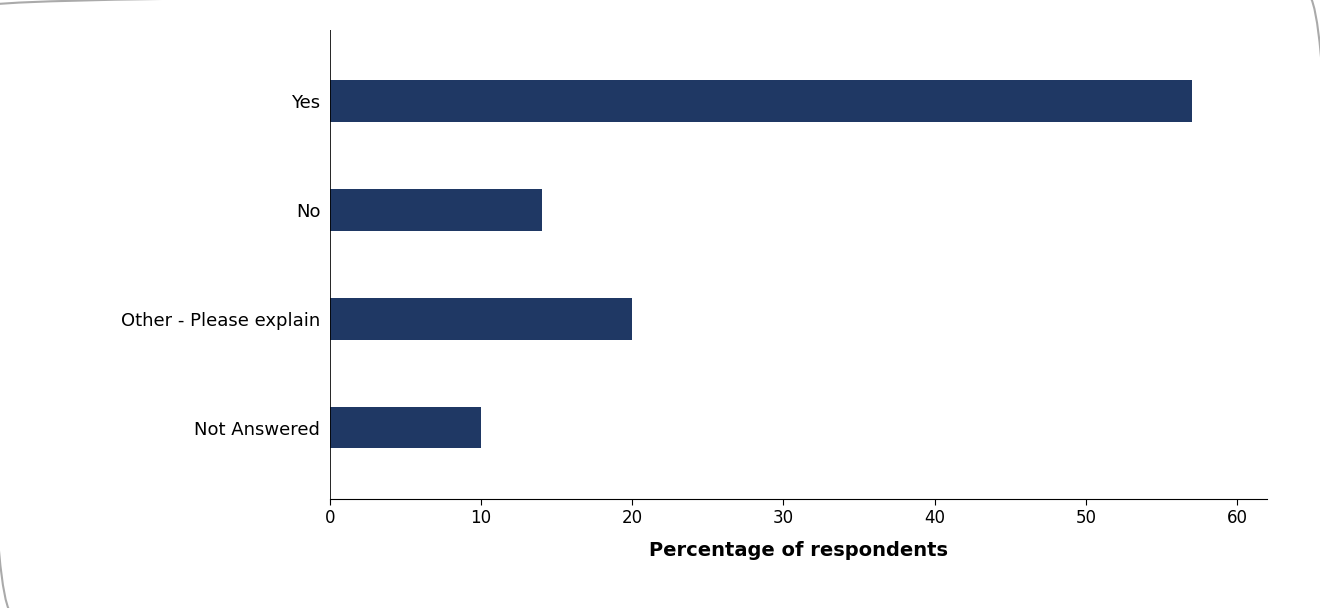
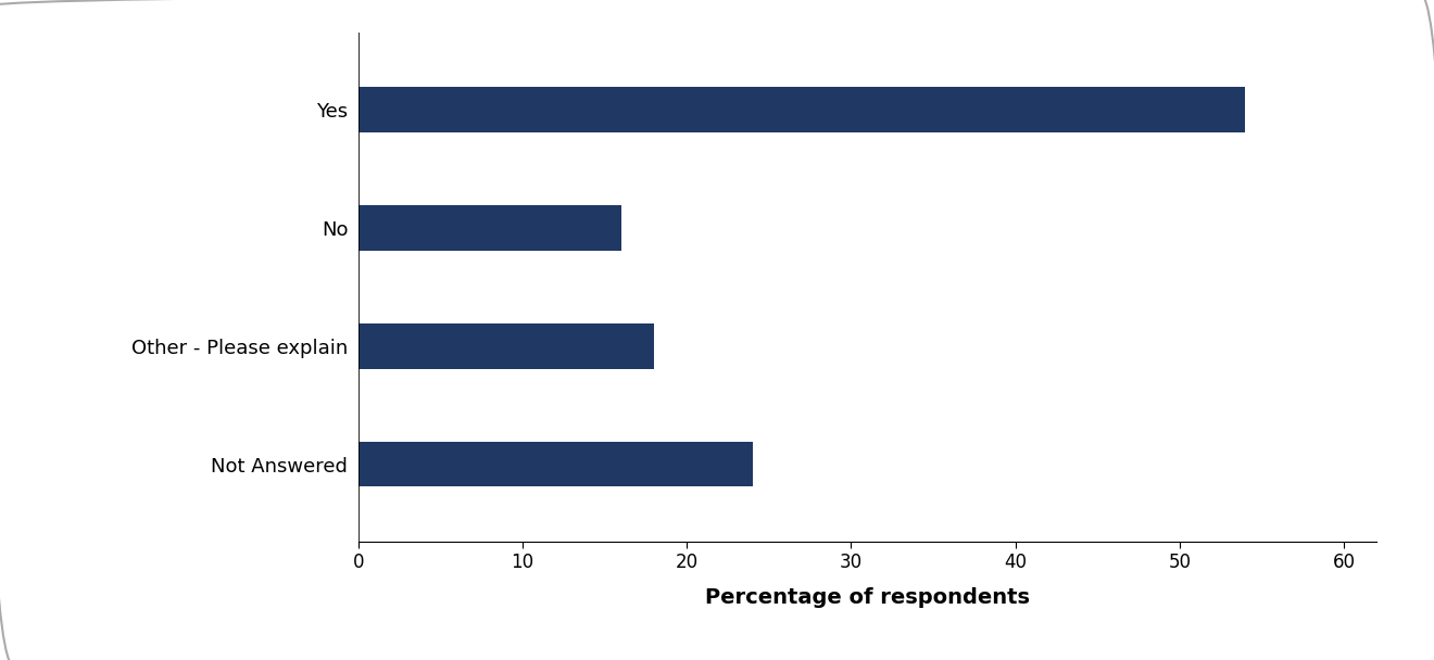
Yes: 57 -> 54
No: 14 -> 16
Other - Please explain: 20 -> 18
Not Answered: 10 -> 24
